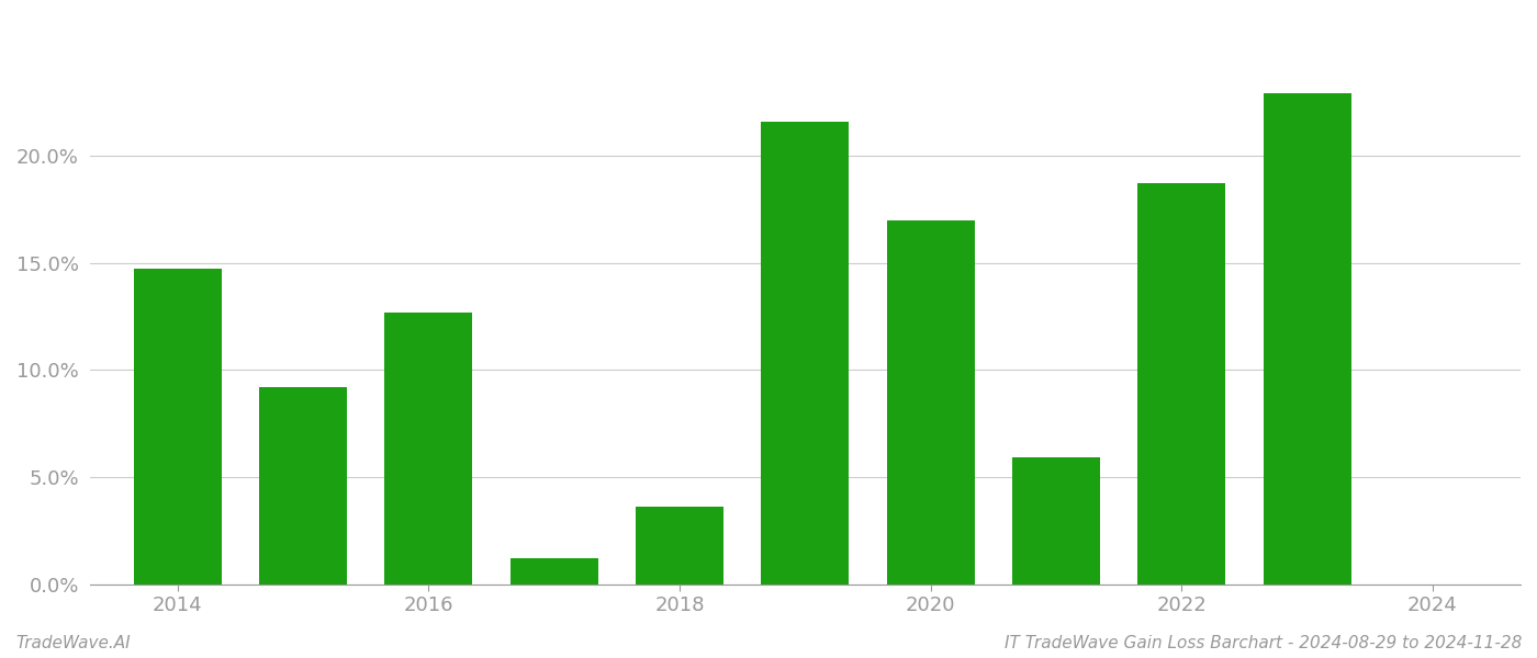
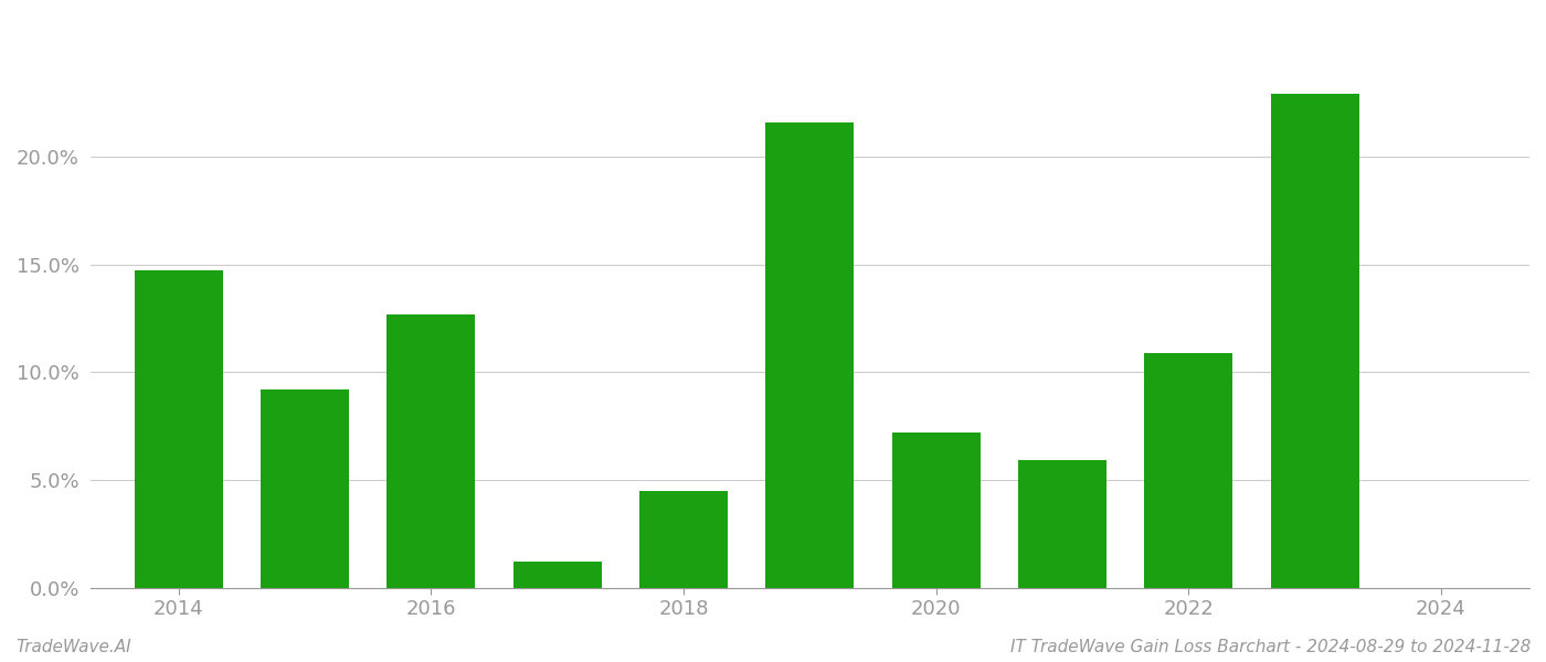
2018: 3.6% -> 4.5%
2020: 17.0% -> 7.2%
2022: 18.7% -> 10.9%
